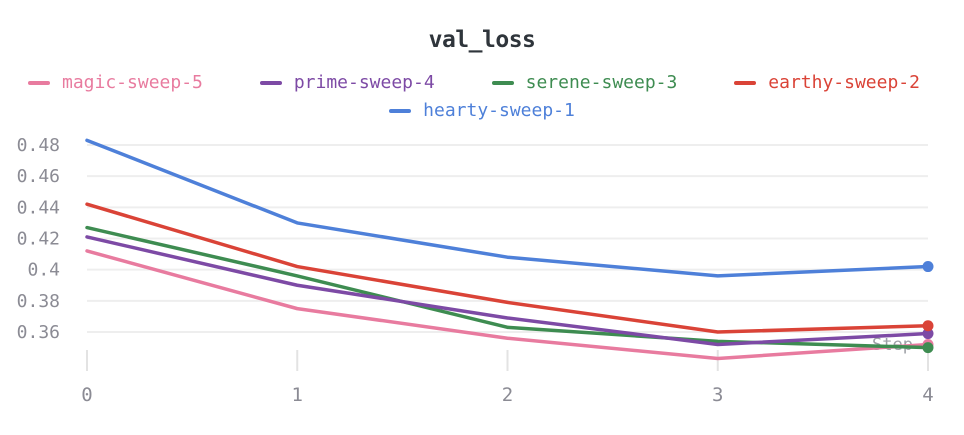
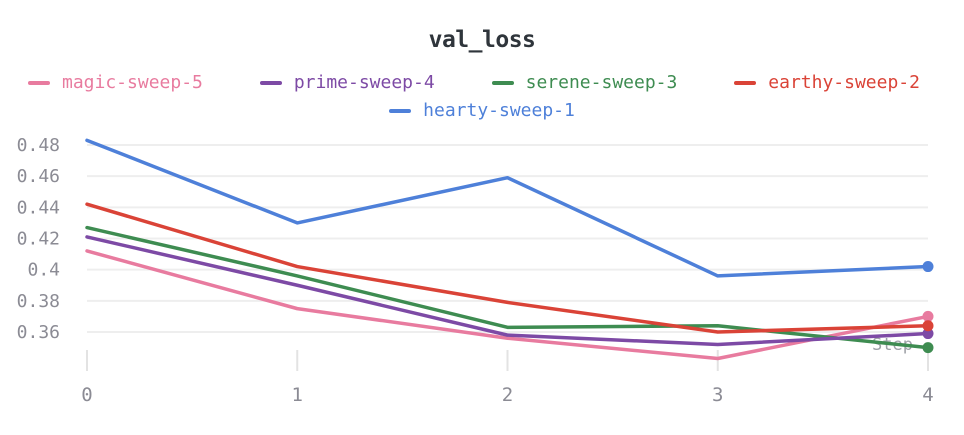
prime-sweep-4/2: 0.369 -> 0.358
hearty-sweep-1/2: 0.408 -> 0.459
serene-sweep-3/3: 0.354 -> 0.364
magic-sweep-5/4: 0.352 -> 0.370
